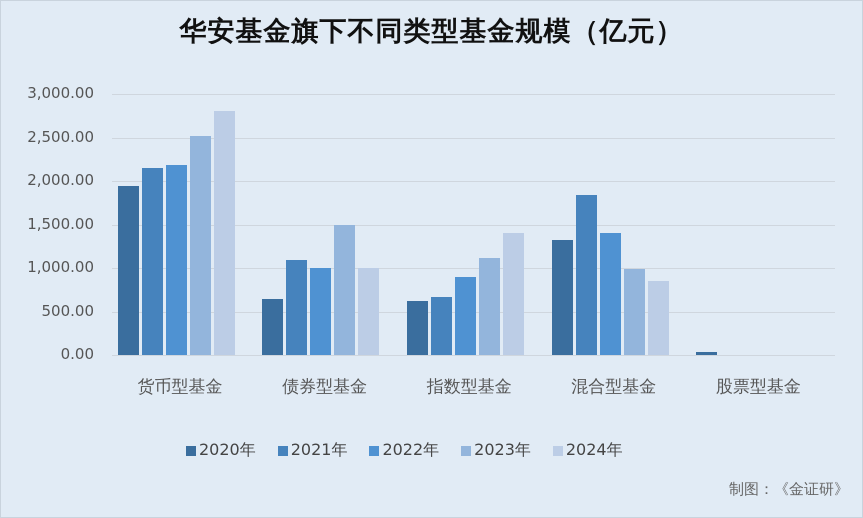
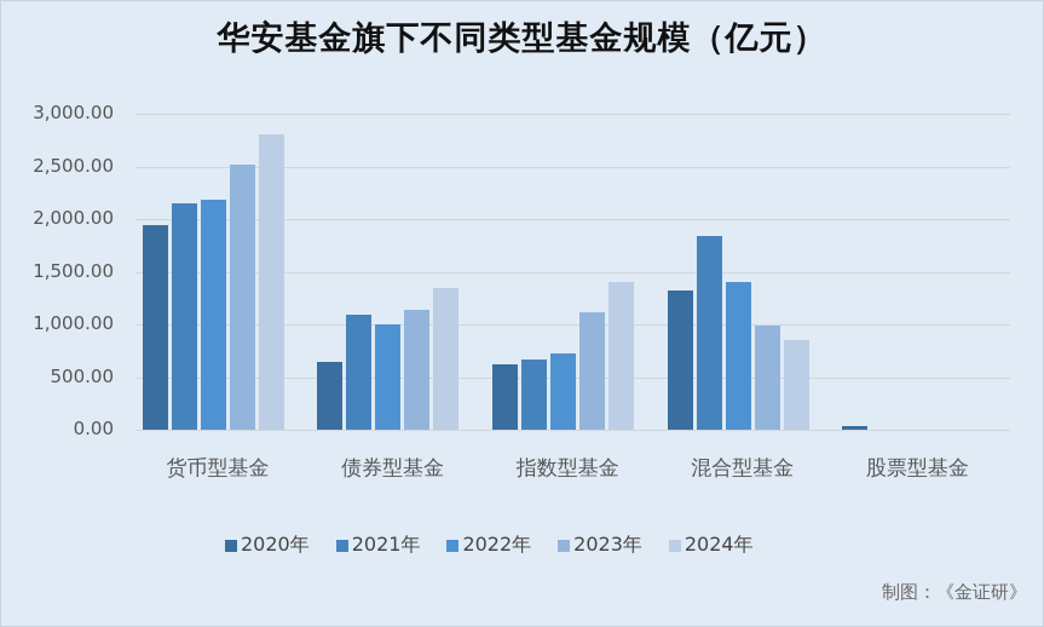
2023年/债券型基金: 1500 -> 1100
2024年/债券型基金: 1000 -> 1300
2022年/指数型基金: 900 -> 700
